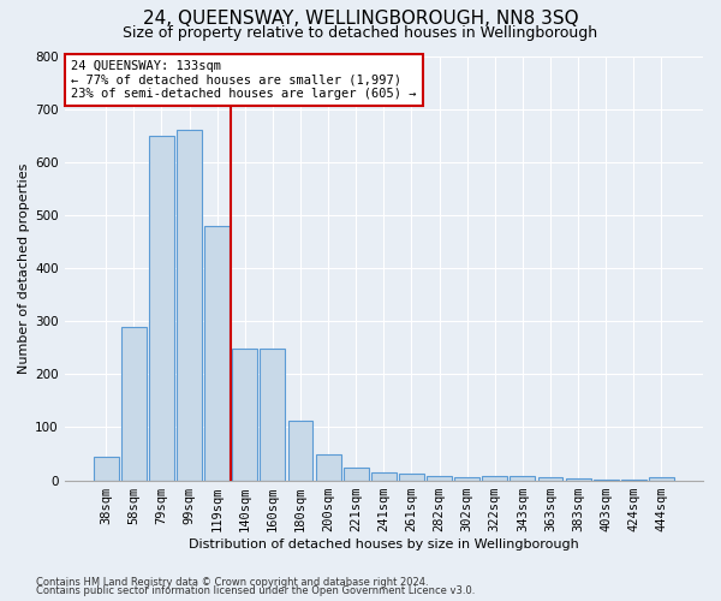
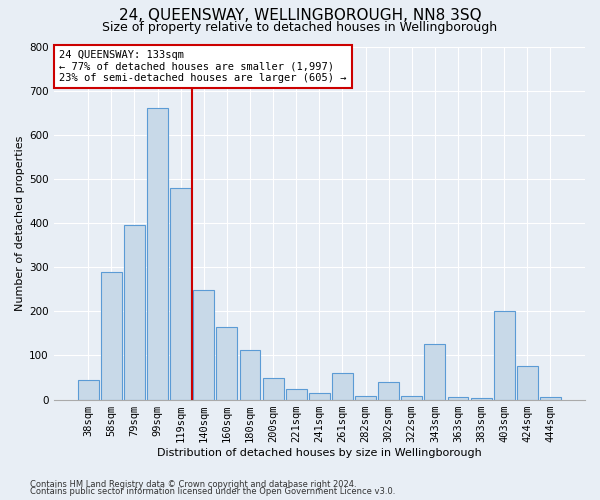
79sqm: 650 -> 395
160sqm: 248 -> 165
261sqm: 13 -> 60
302sqm: 5 -> 40
343sqm: 7 -> 125
403sqm: 2 -> 200
424sqm: 1 -> 75
